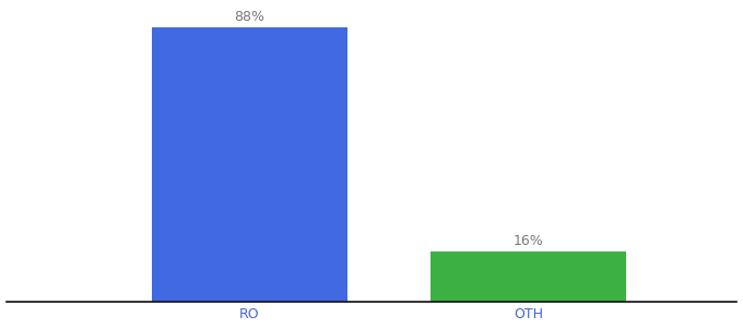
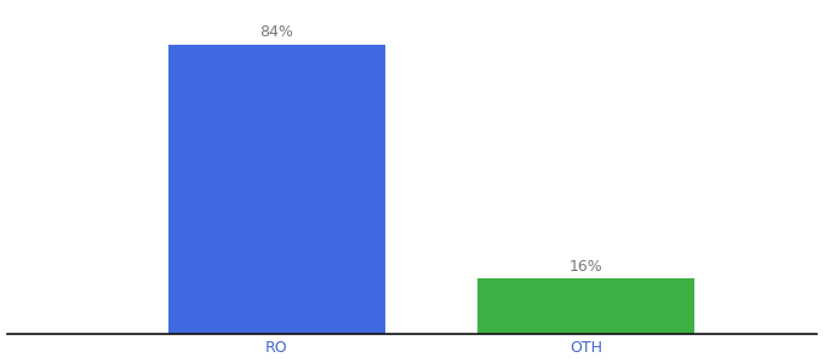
RO: 88% -> 84%
